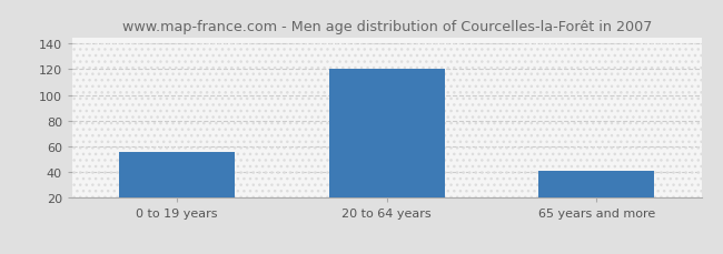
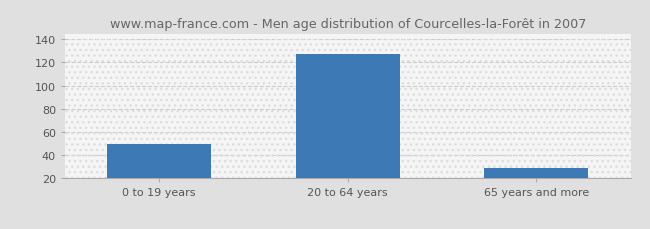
0 to 19 years: 56 -> 50
20 to 64 years: 120 -> 127
65 years and more: 41 -> 29
